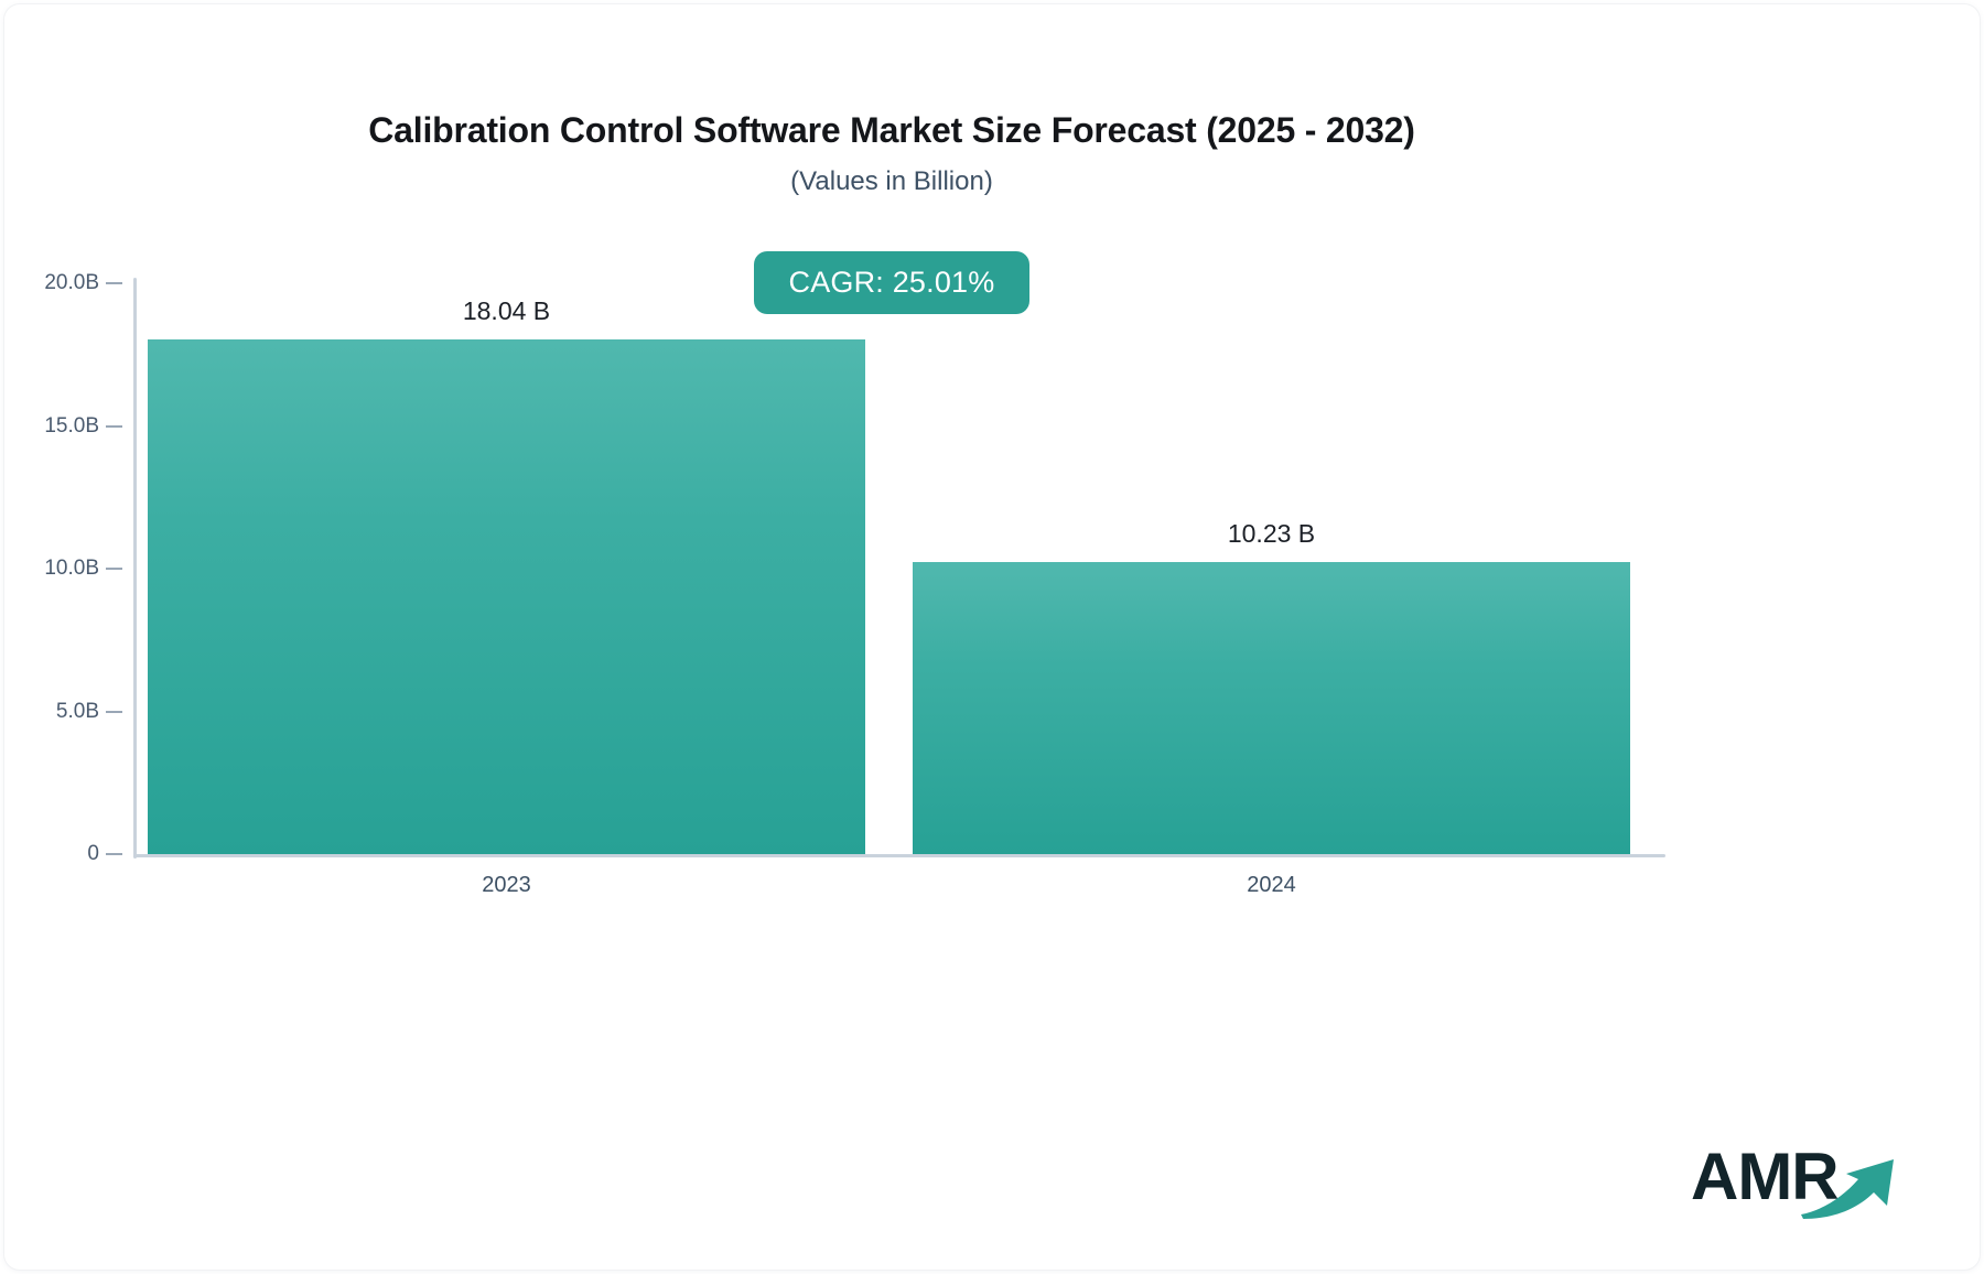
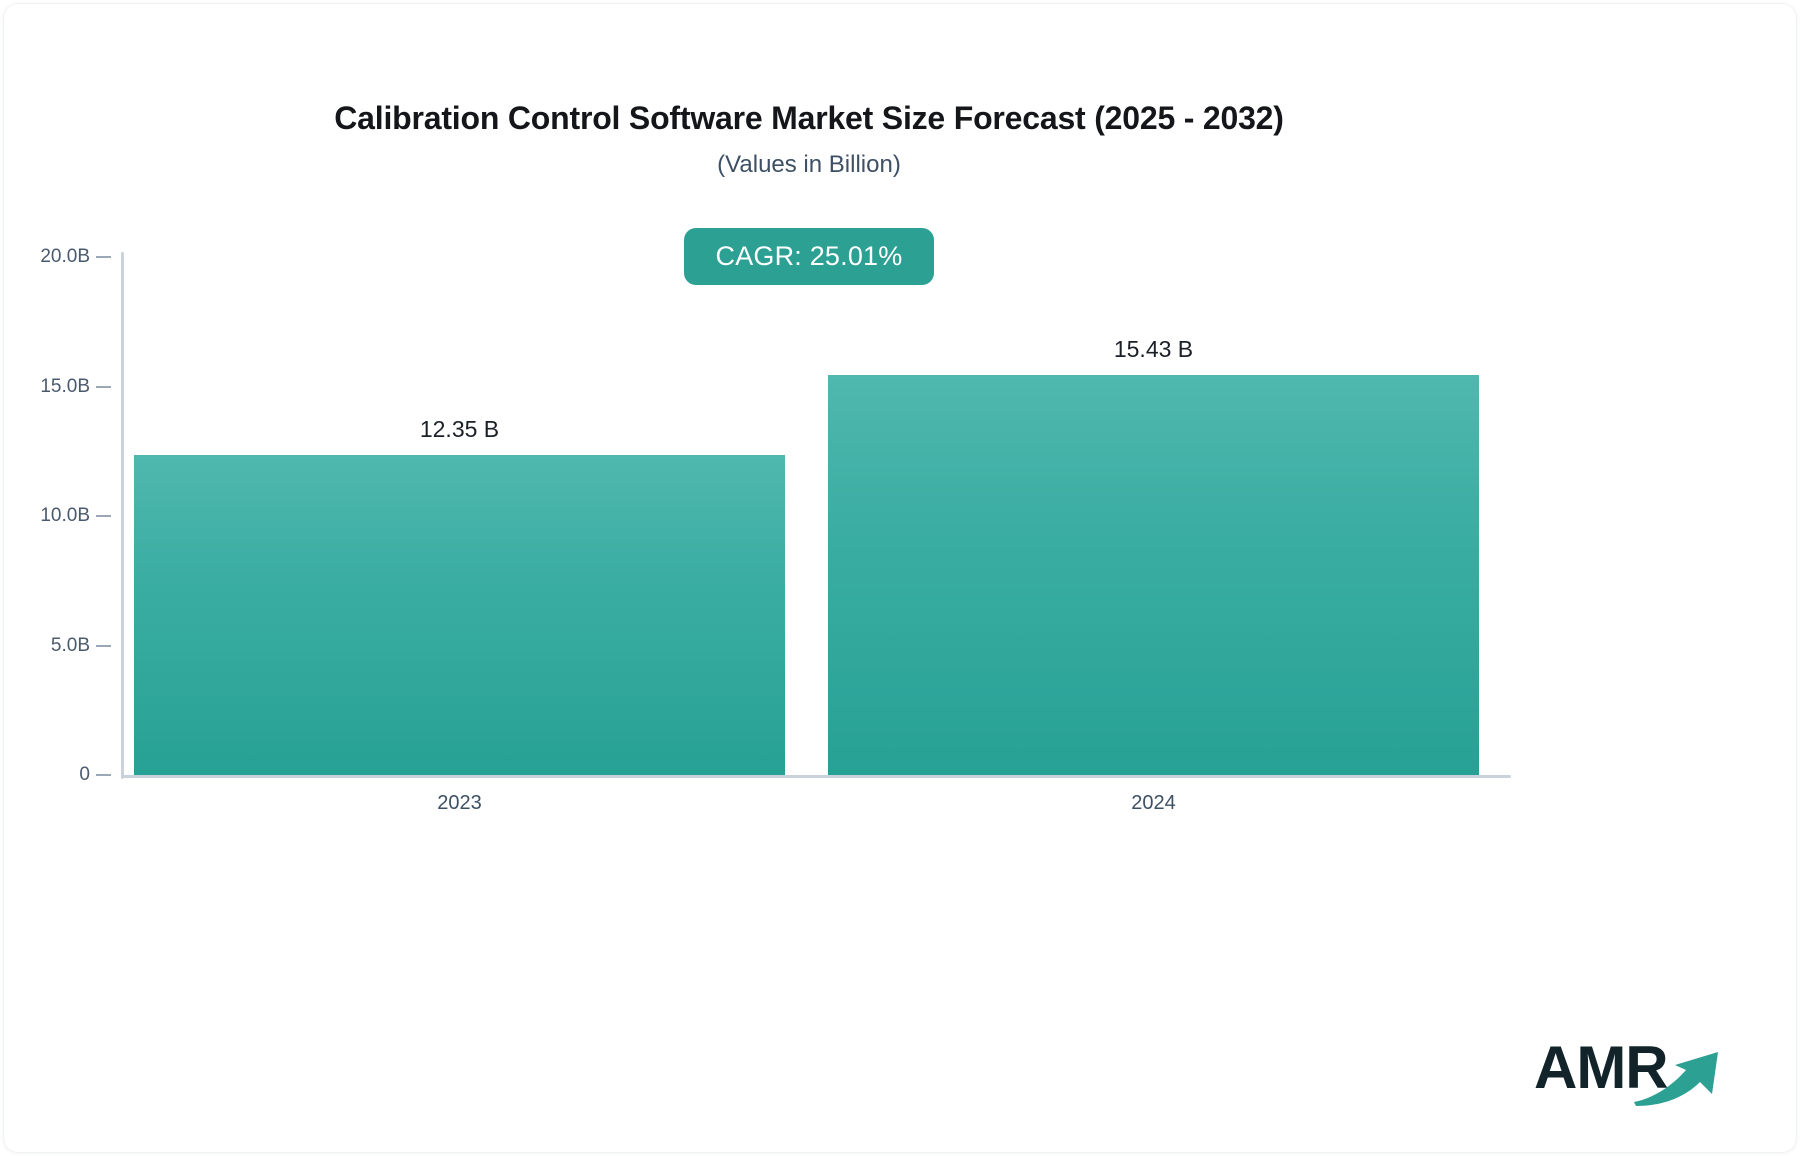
2023: 18.04 -> 12.35
2024: 10.23 -> 15.43
